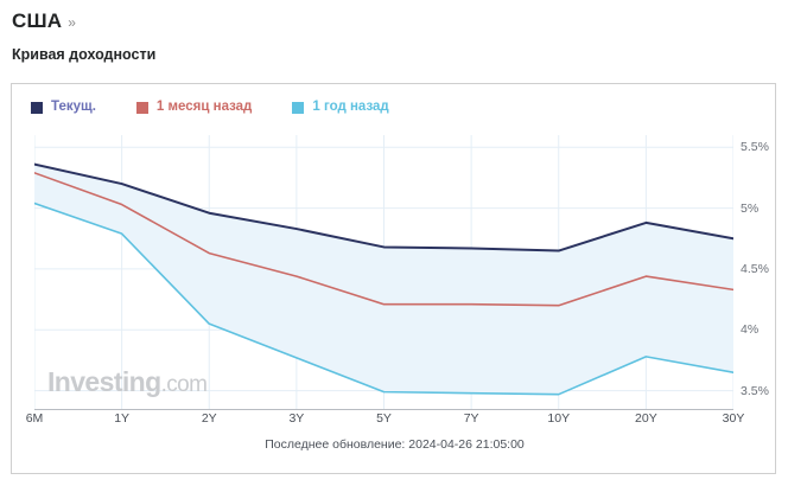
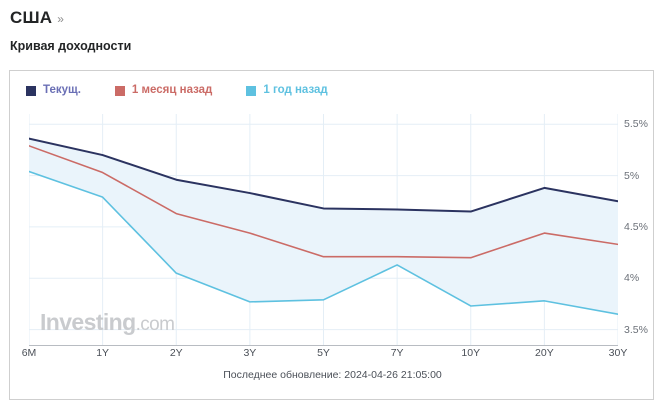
1 год назад/5Y: 3.49% -> 3.79%
1 год назад/7Y: 3.48% -> 4.13%
1 год назад/10Y: 3.47% -> 3.73%
